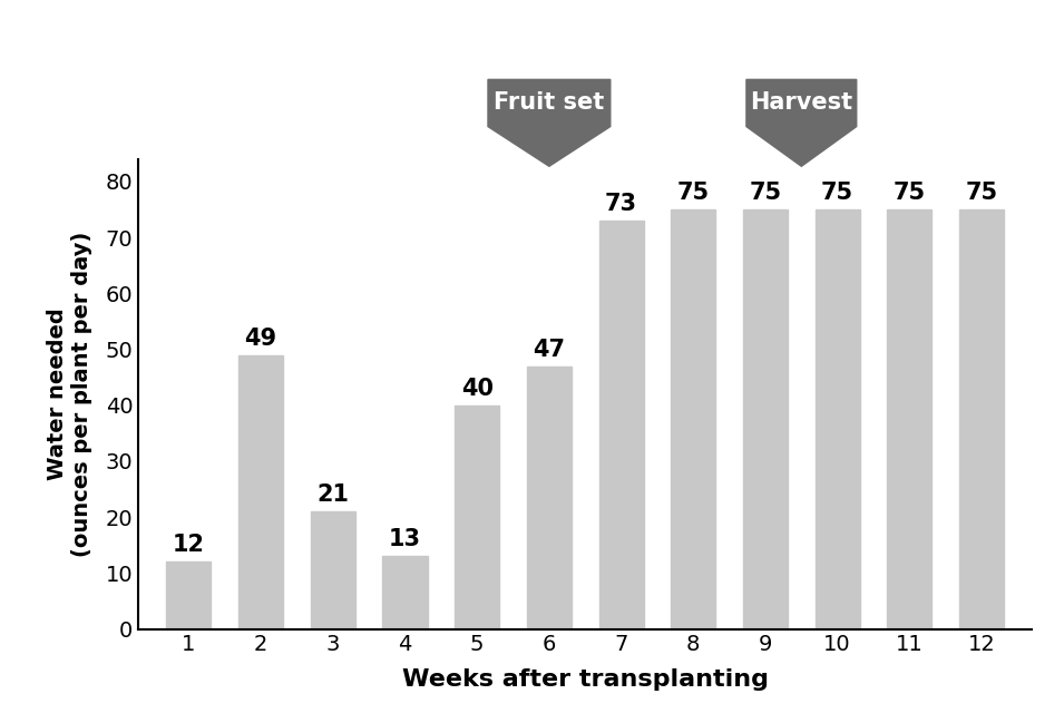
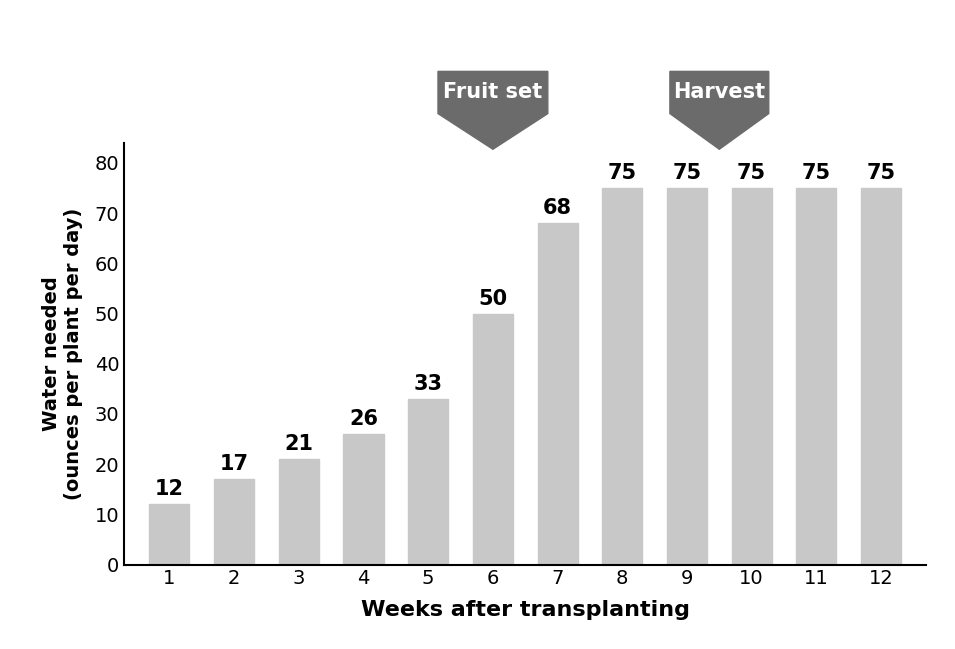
2: 49 -> 17
4: 13 -> 26
5: 40 -> 33
6: 47 -> 50
7: 73 -> 68
